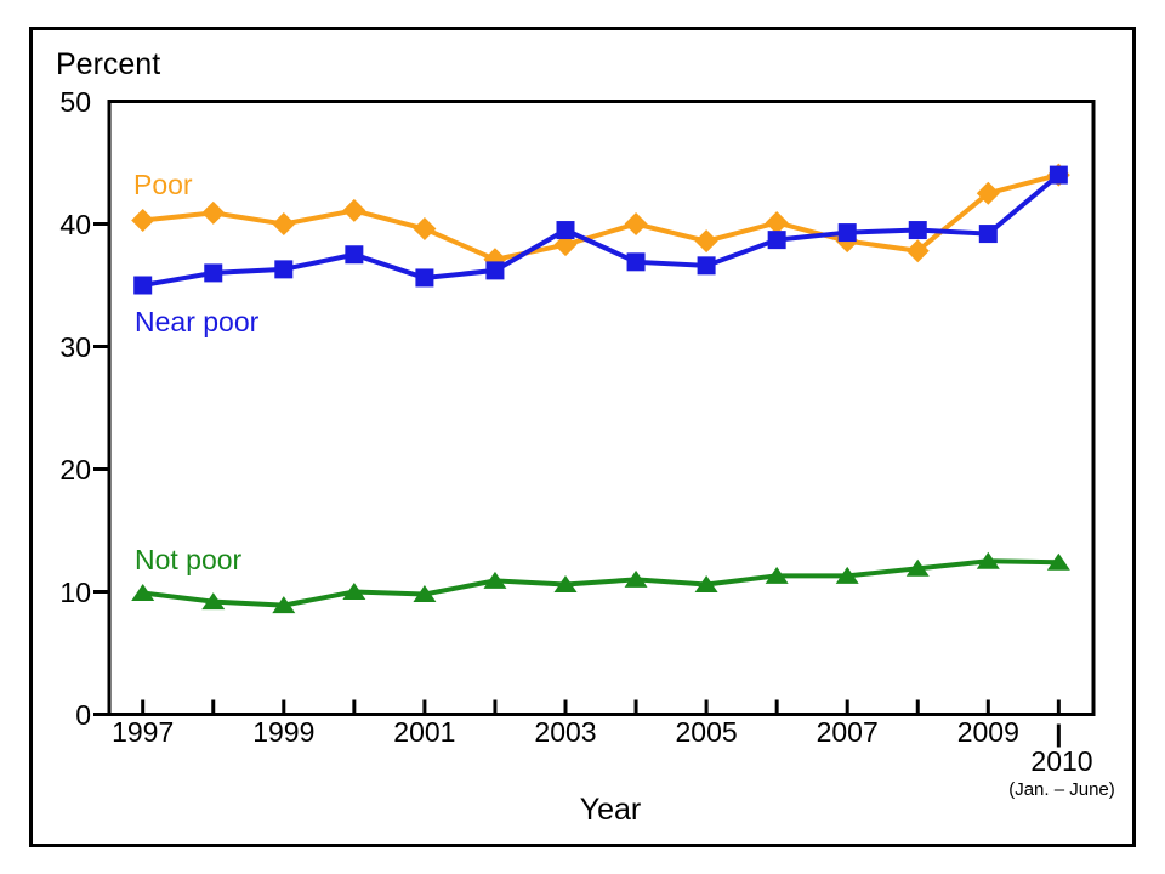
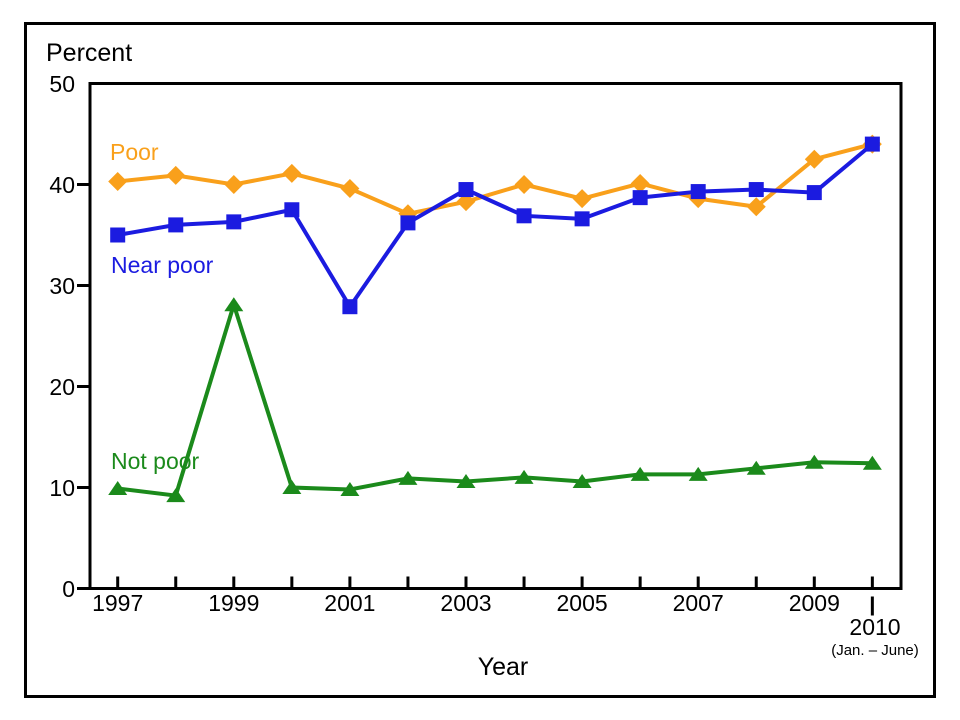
Not poor/1999: 8.9 -> 28.1
Near poor/2001: 35.6 -> 27.9
